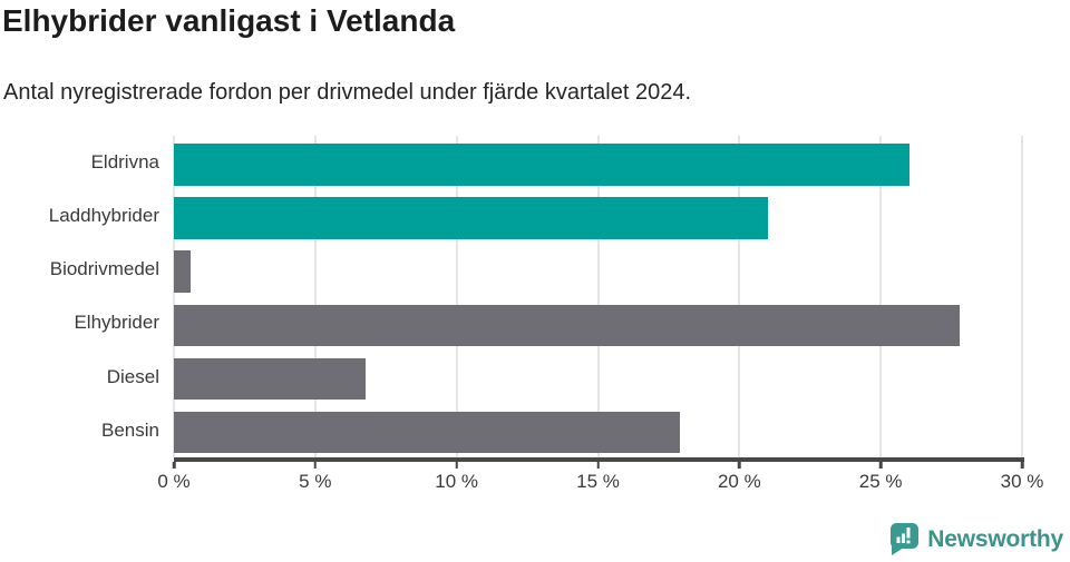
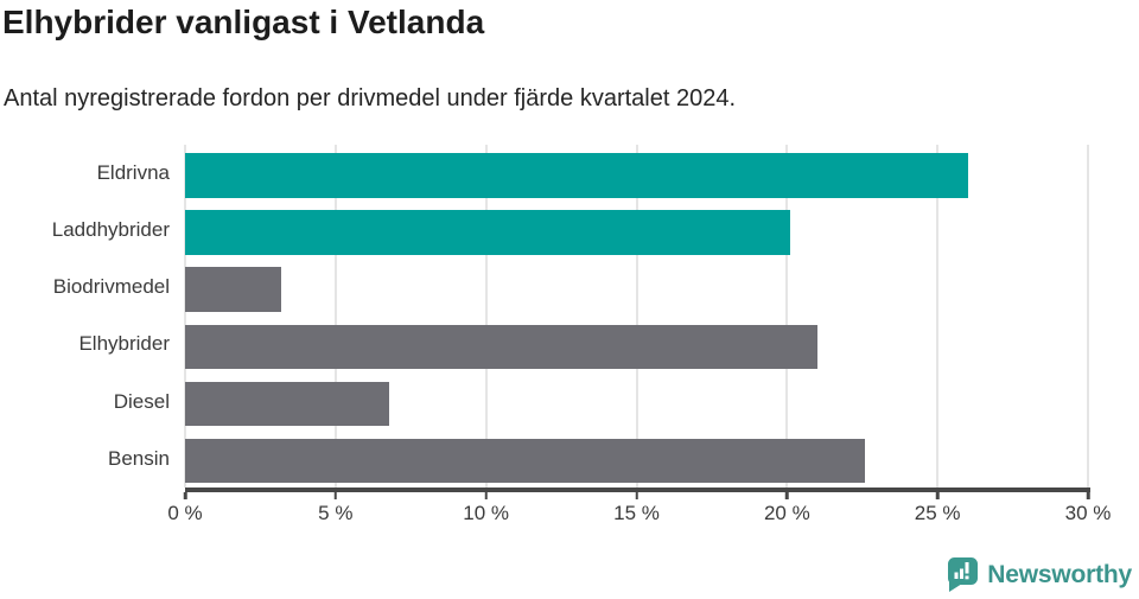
Laddhybrider: 21.0% -> 20.1%
Biodrivmedel: 0.6% -> 3.2%
Elhybrider: 27.8% -> 21.0%
Bensin: 17.9% -> 22.6%
